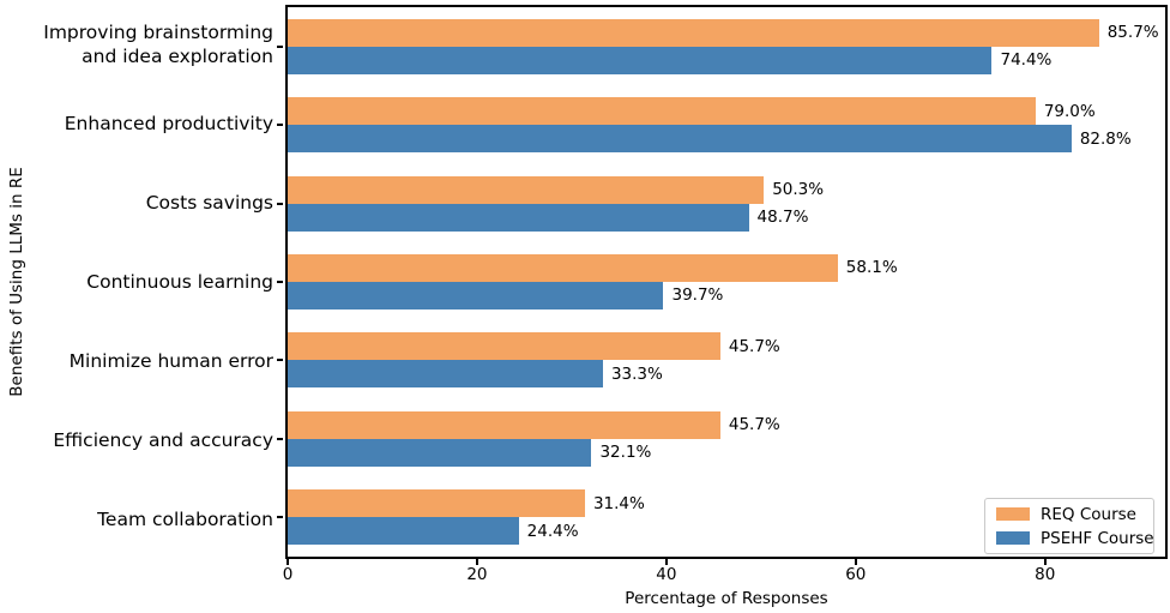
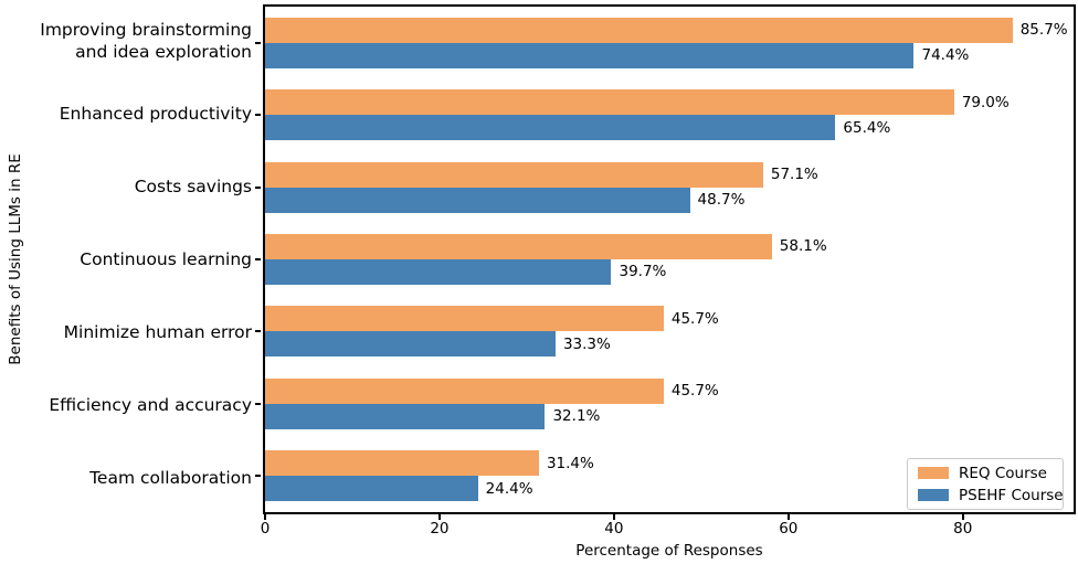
PSEHF Course/Enhanced productivity: 82.8% -> 65.4%
REQ Course/Costs savings: 50.3% -> 57.1%
